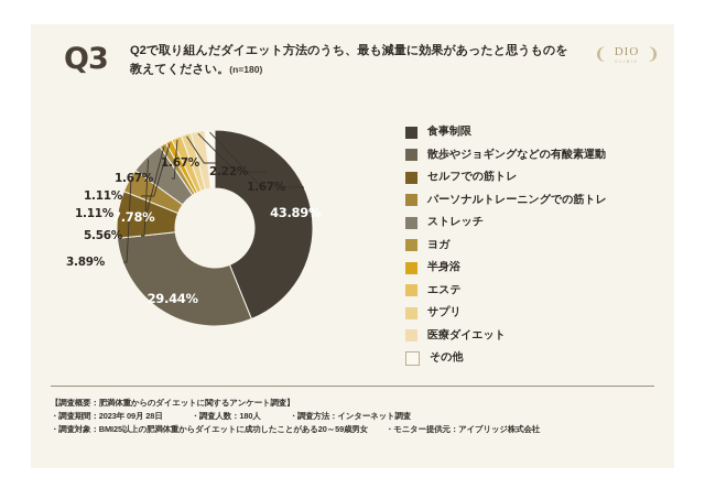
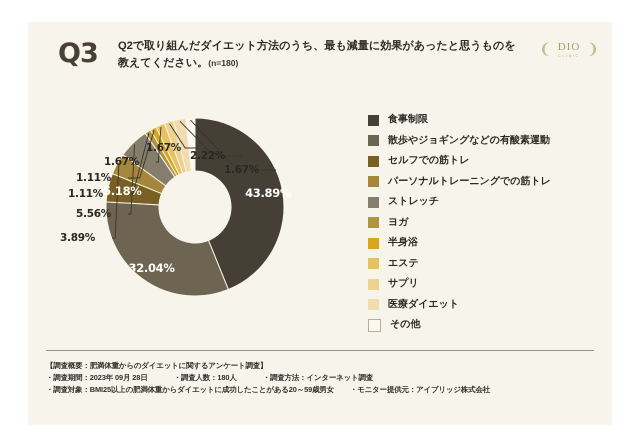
散歩やジョギングなどの有酸素運動: 29.44% -> 32.04%
セルフでの筋トレ: 7.78% -> 5.18%
